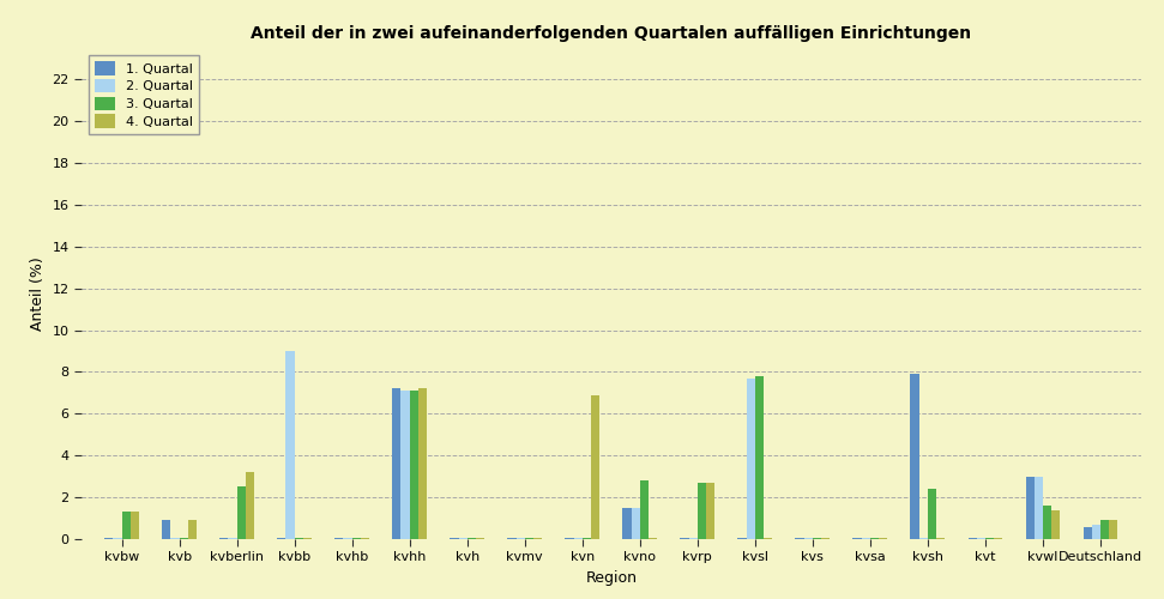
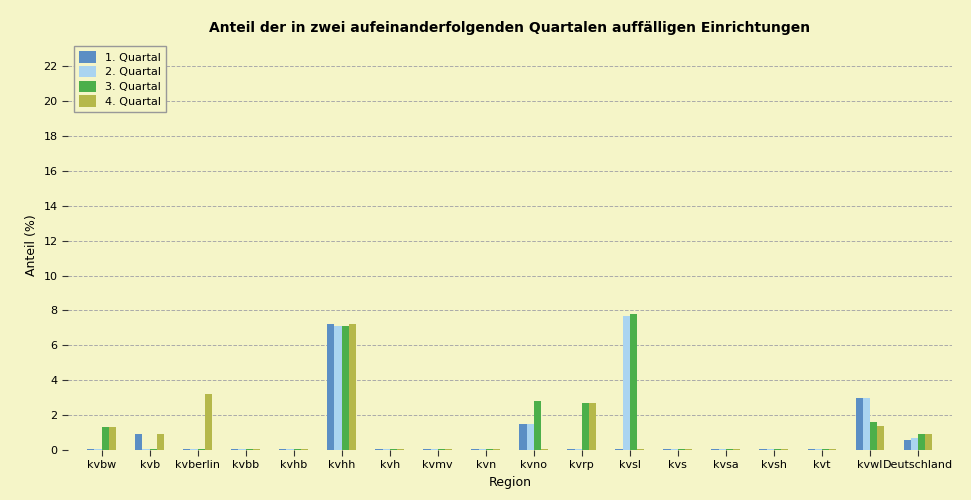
3. Quartal/kvberlin: 2.5 -> 0.1
2. Quartal/kvbb: 9.0 -> 0.1
4. Quartal/kvn: 6.9 -> 0.1
1. Quartal/kvsh: 7.9 -> 0.1
3. Quartal/kvsh: 2.4 -> 0.1
